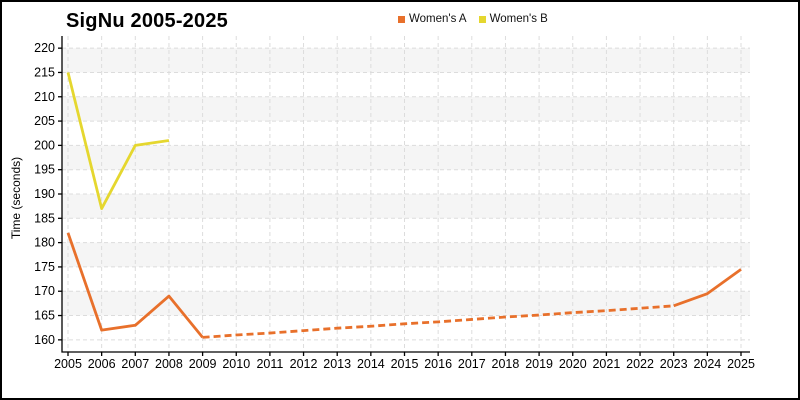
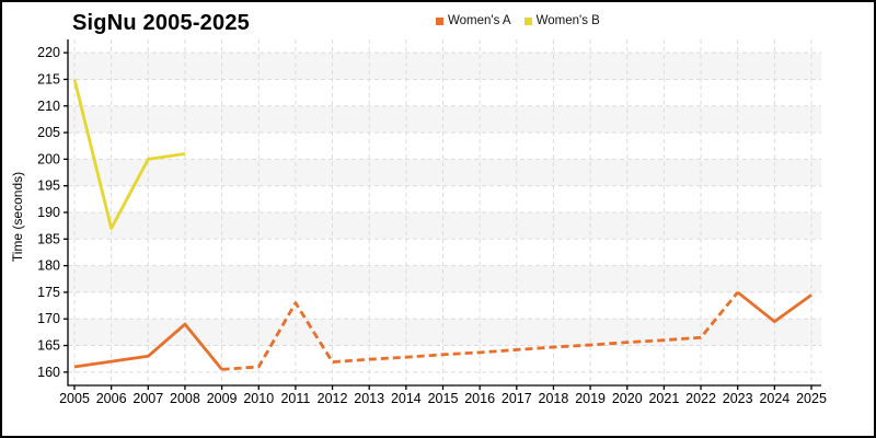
Women's A/2005: 182 -> 161
Women's A/2011: 161 -> 173
Women's A/2023: 167 -> 175
